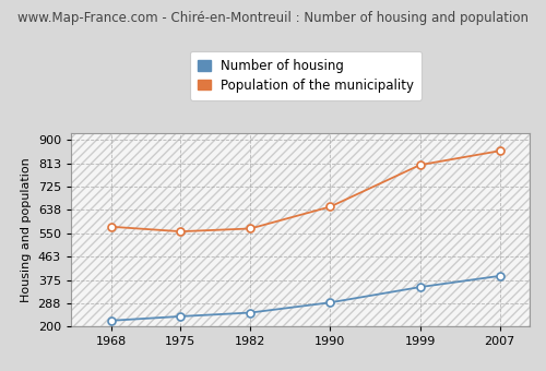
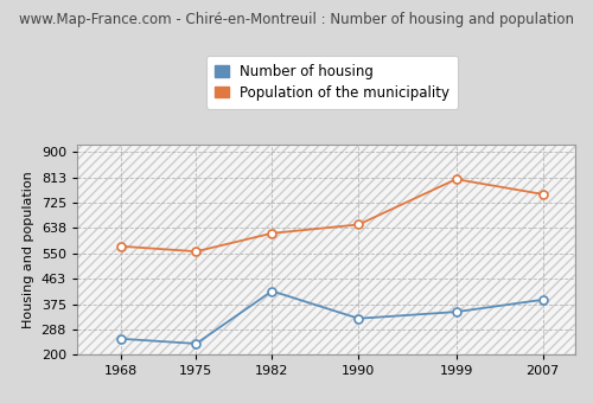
Number of housing/1968: 222 -> 255
Number of housing/1982: 252 -> 420
Population of the municipality/1982: 568 -> 620
Number of housing/1990: 290 -> 325
Population of the municipality/2007: 860 -> 755
